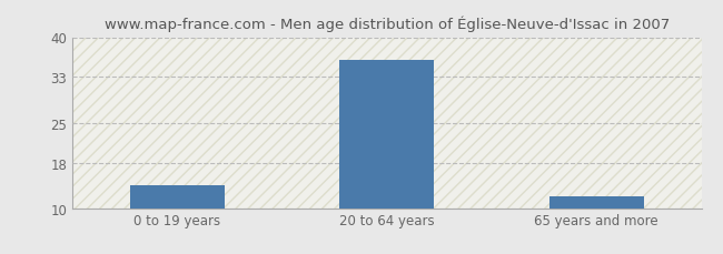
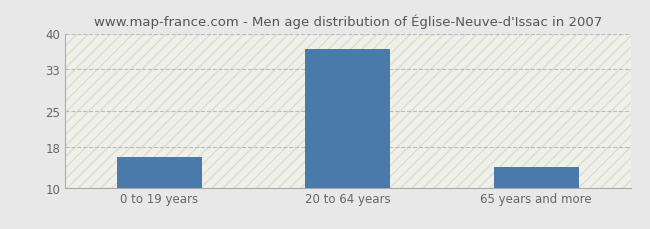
0 to 19 years: 14 -> 16
20 to 64 years: 36 -> 37
65 years and more: 12 -> 14
